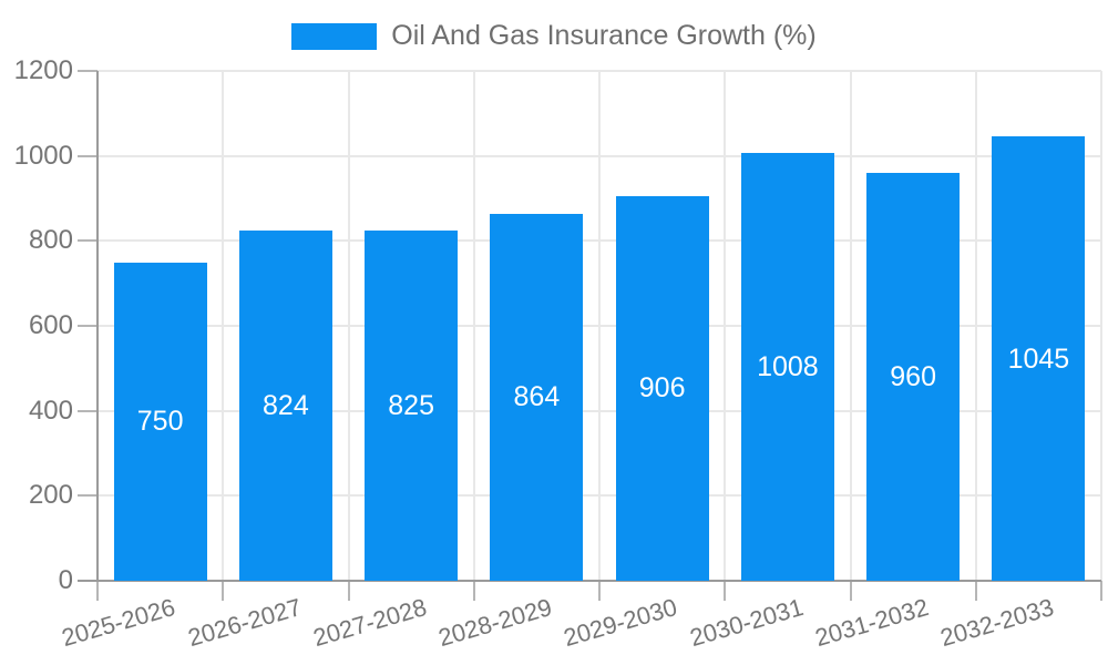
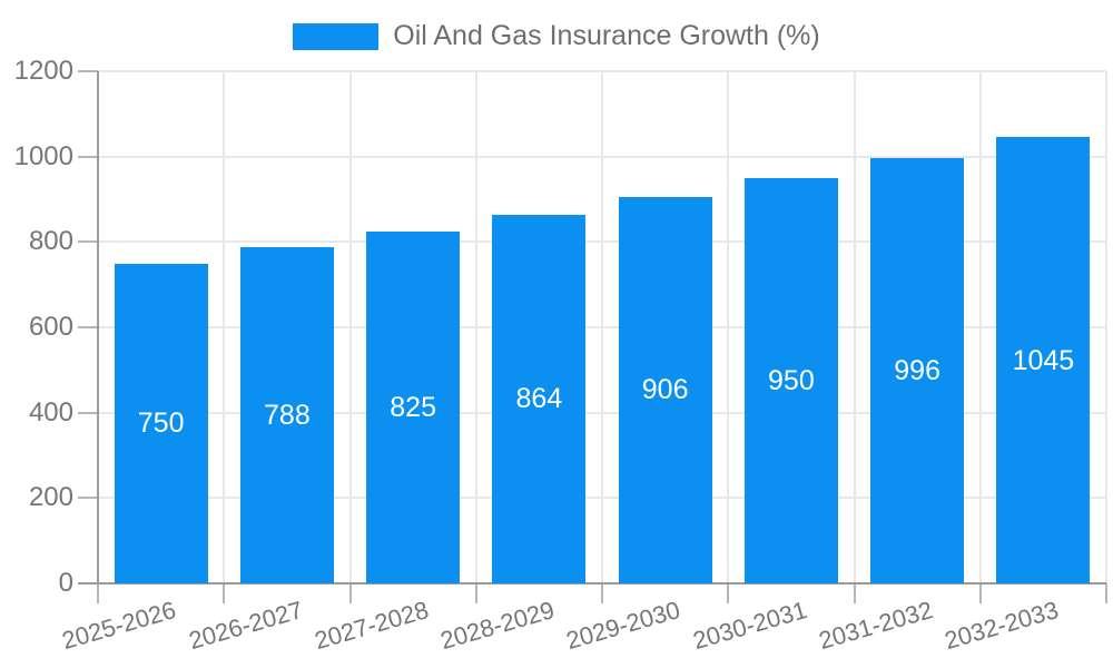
2026-2027: 824 -> 788
2030-2031: 1008 -> 950
2031-2032: 960 -> 996
